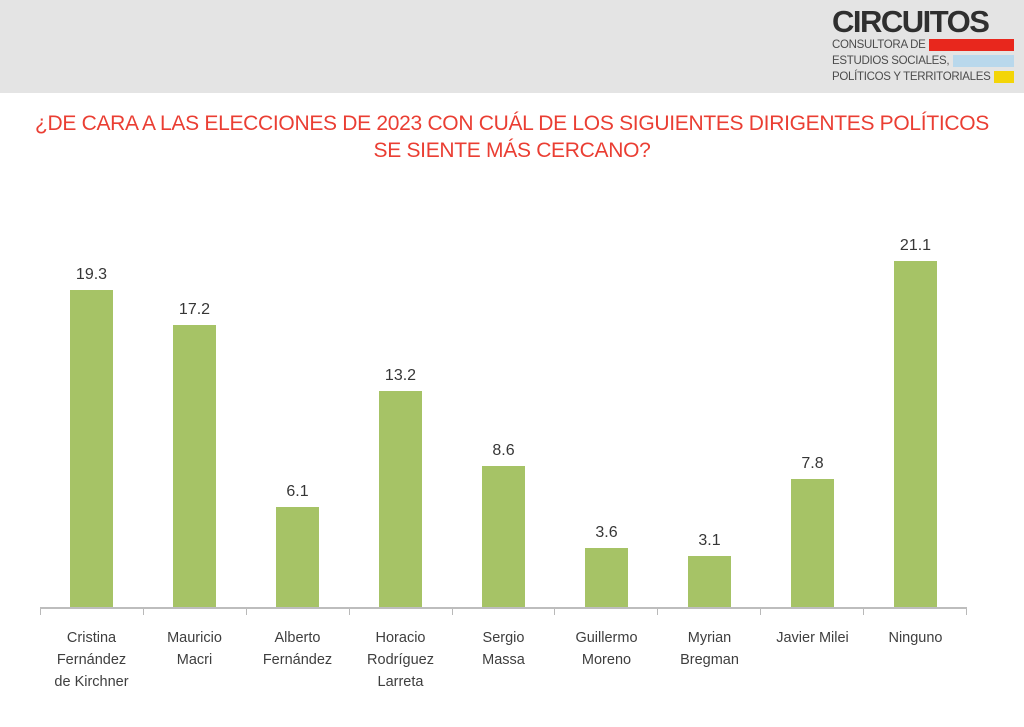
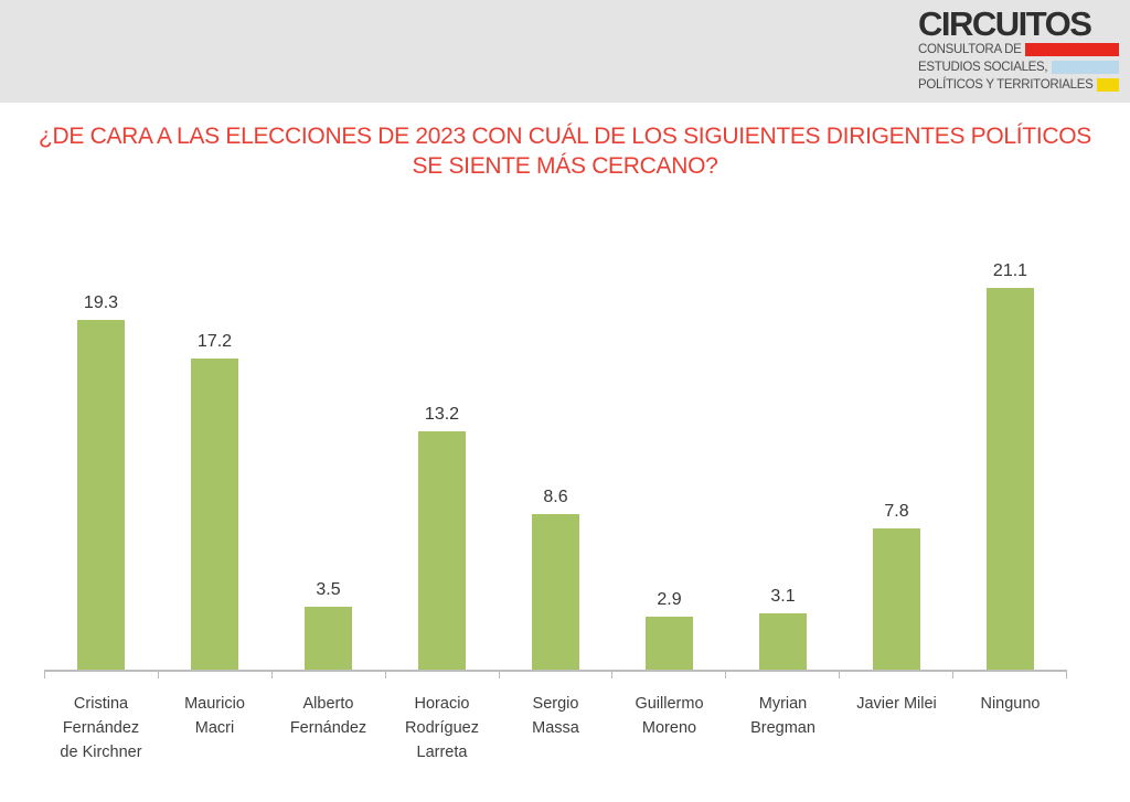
Alberto Fernández: 6.1 -> 3.5
Guillermo Moreno: 3.6 -> 2.9
